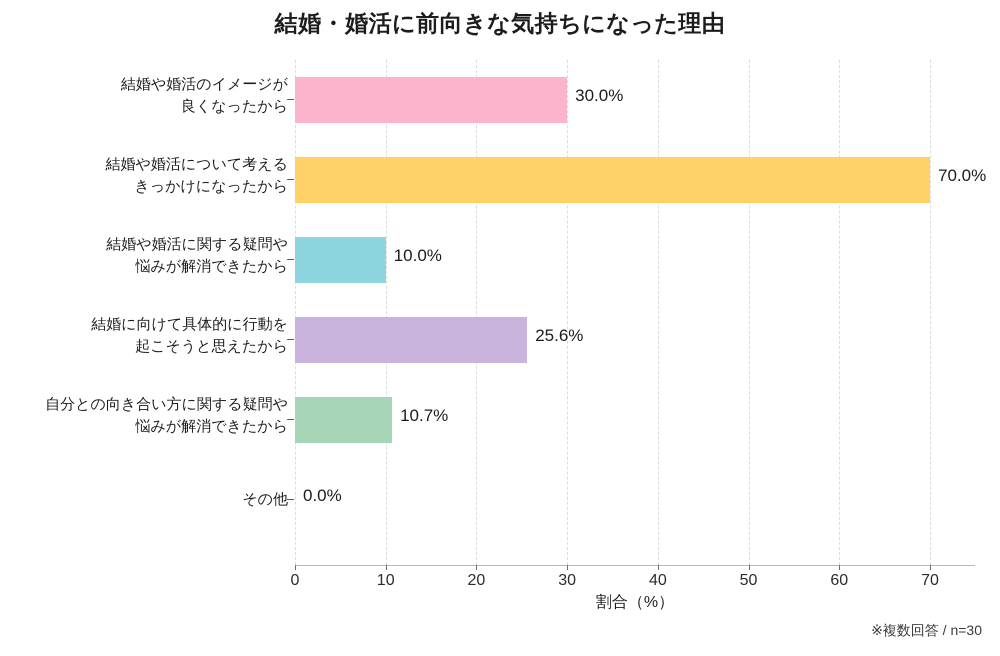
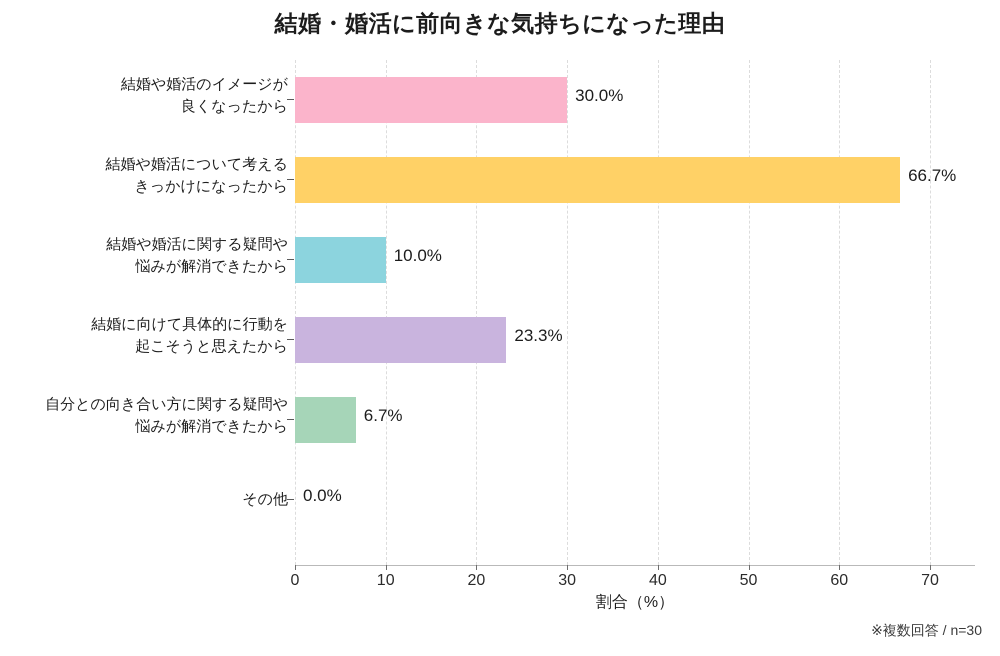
結婚や婚活について考える きっかけになったから: 70.0% -> 66.7%
結婚に向けて具体的に行動を 起こそうと思えたから: 25.6% -> 23.3%
自分との向き合い方に関する疑問や 悩みが解消できたから: 10.7% -> 6.7%
